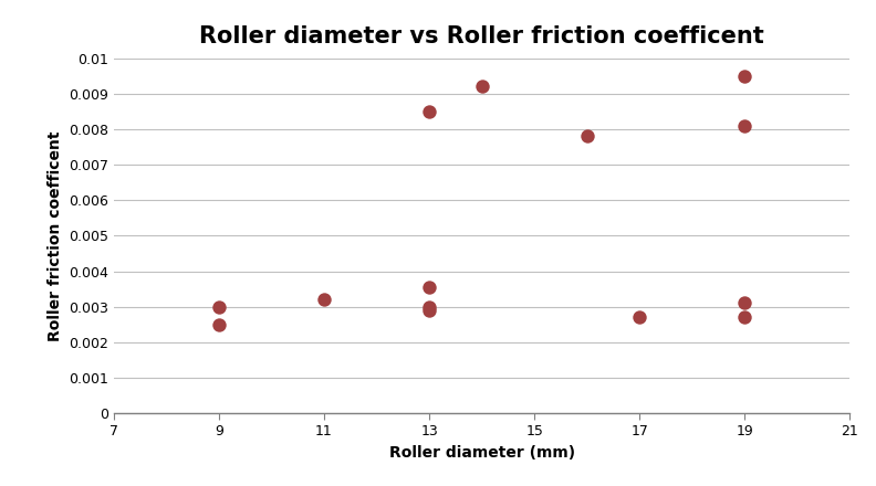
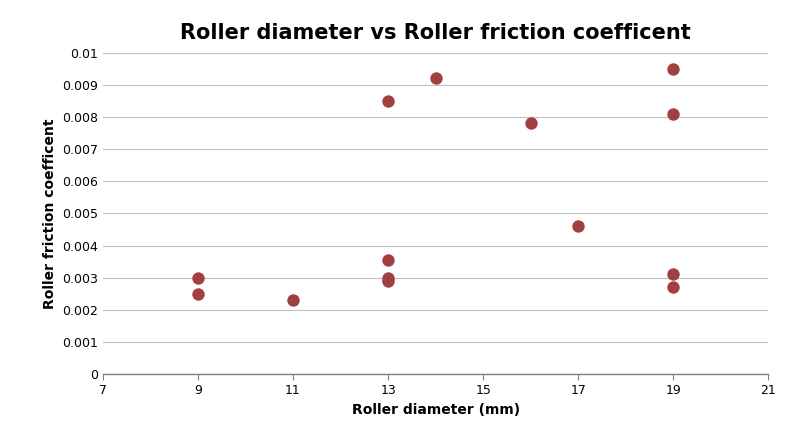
11: 0.00320 -> 0.00230
17: 0.00270 -> 0.00460
